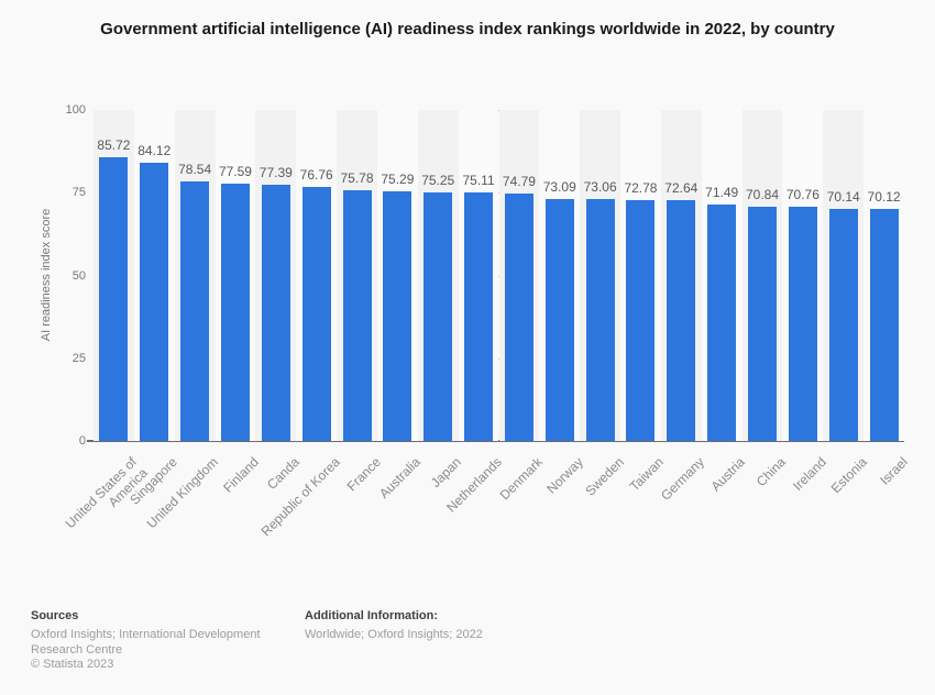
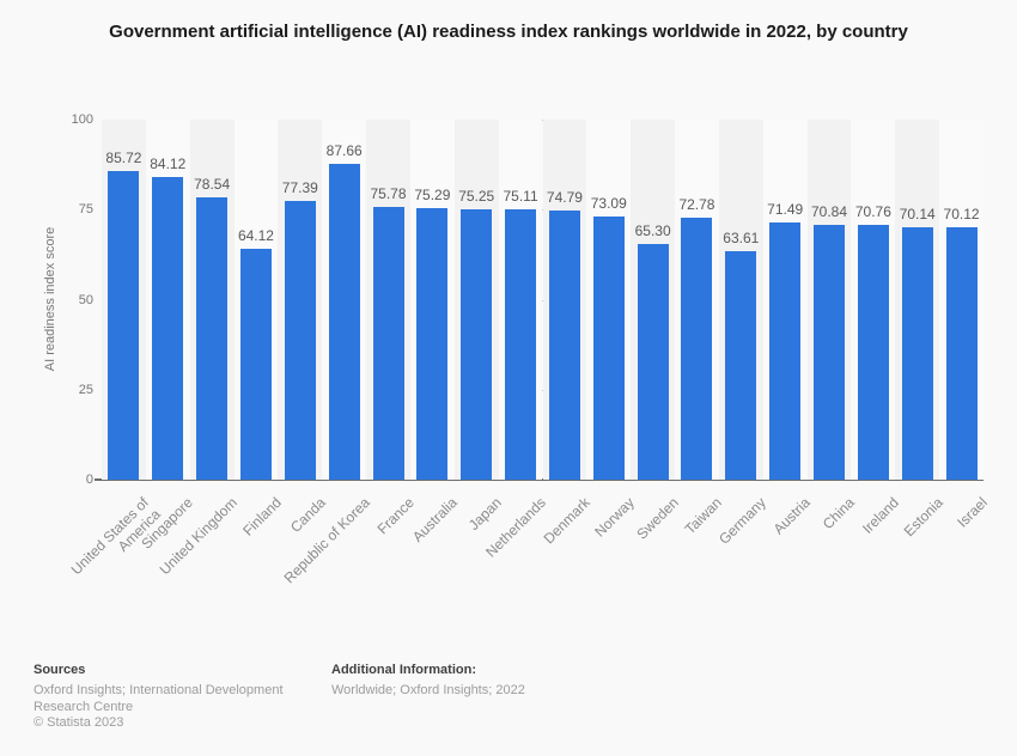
Finland: 77.59 -> 64.12
Republic of Korea: 76.76 -> 87.66
Sweden: 73.06 -> 65.30
Germany: 72.64 -> 63.61
